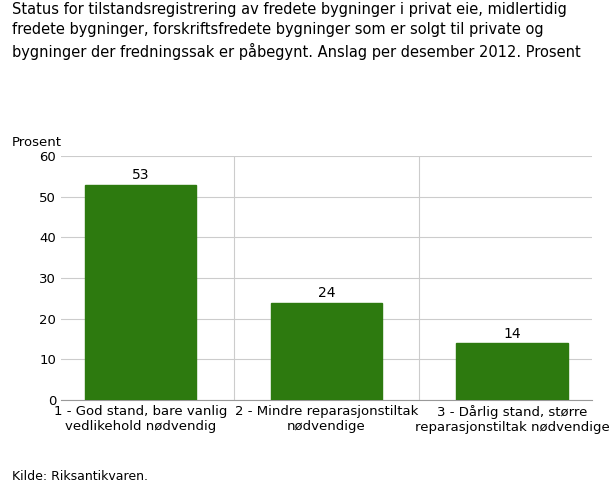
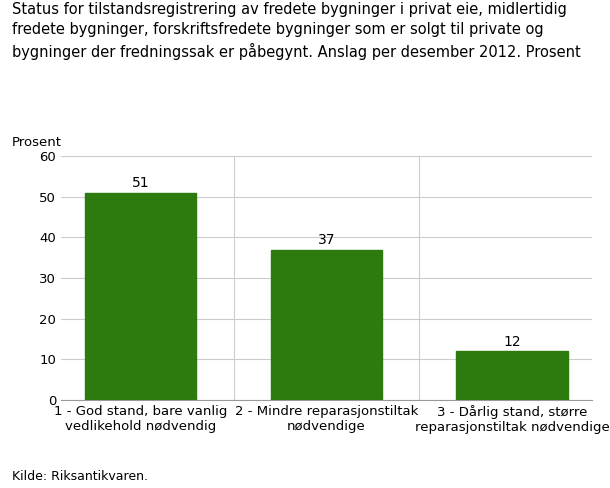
1 - God stand, bare vanlig vedlikehold nødvendig: 53 -> 51
2 - Mindre reparasjonstiltak nødvendige: 24 -> 37
3 - Dårlig stand, større reparasjonstiltak nødvendige: 14 -> 12
